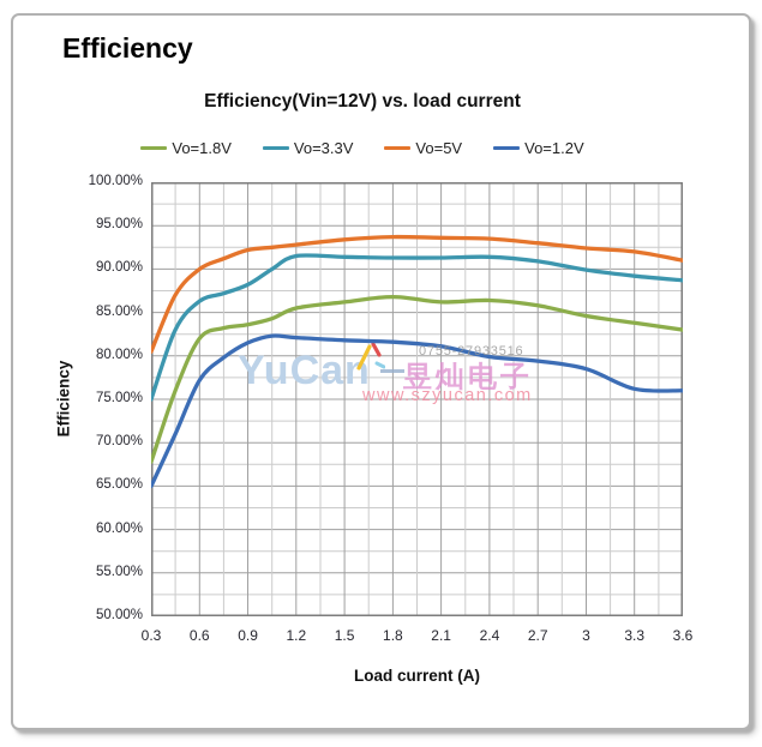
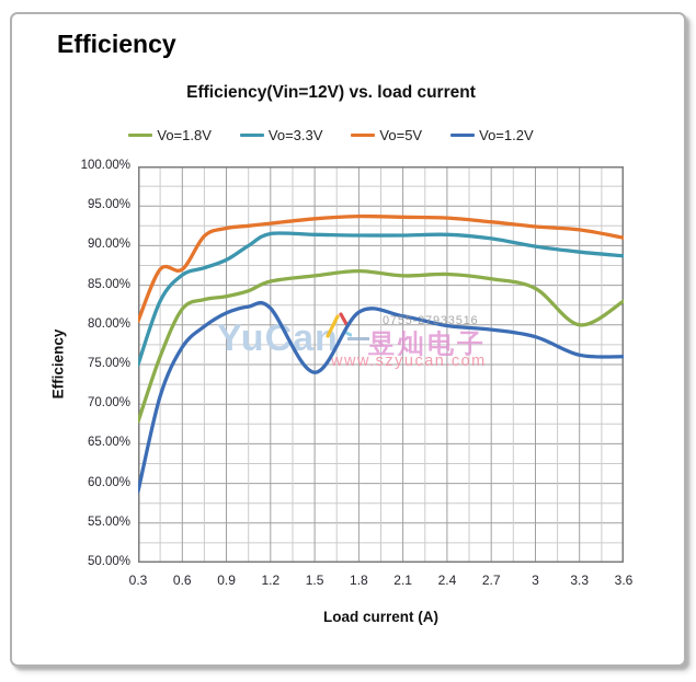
Vo=1.2V/0.3: 65% -> 59%
Vo=5V/0.6: 90% -> 87%
Vo=1.2V/1.5: 82% -> 74%
Vo=1.8V/3.3: 84% -> 80%
